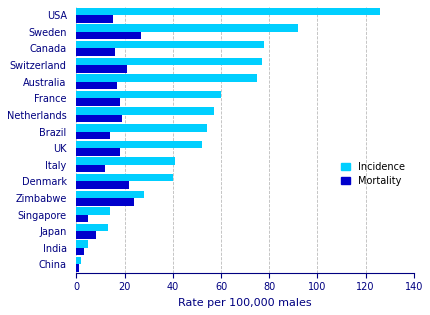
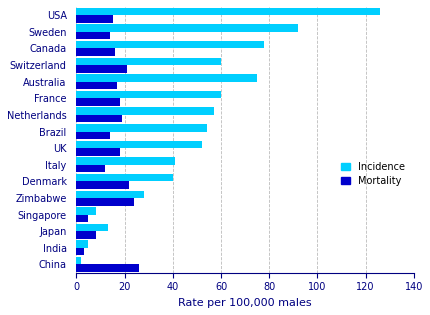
Mortality/Sweden: 27 -> 14
Incidence/Switzerland: 77 -> 60
Incidence/Singapore: 14 -> 8
Mortality/China: 1 -> 26
